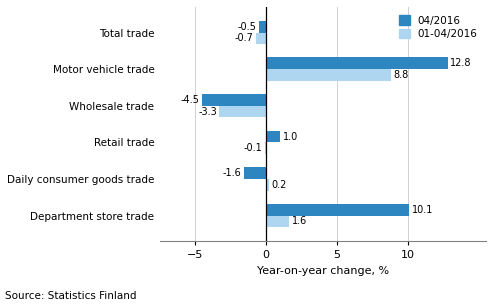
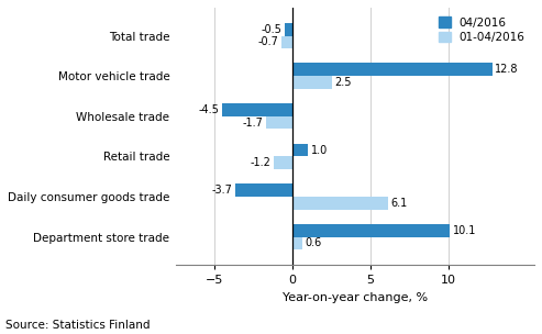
01-04/2016/Motor vehicle trade: 8.8 -> 2.5
01-04/2016/Wholesale trade: -3.3 -> -1.7
01-04/2016/Retail trade: -0.1 -> -1.2
04/2016/Daily consumer goods trade: -1.6 -> -3.7
01-04/2016/Daily consumer goods trade: 0.2 -> 6.1
01-04/2016/Department store trade: 1.6 -> 0.6
